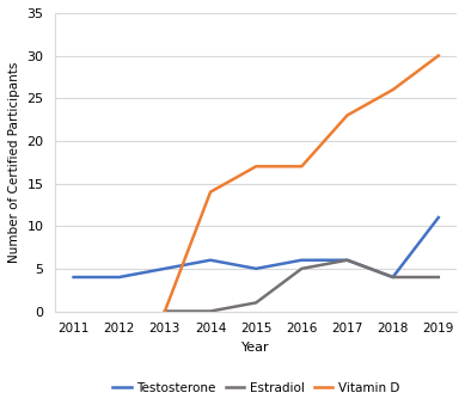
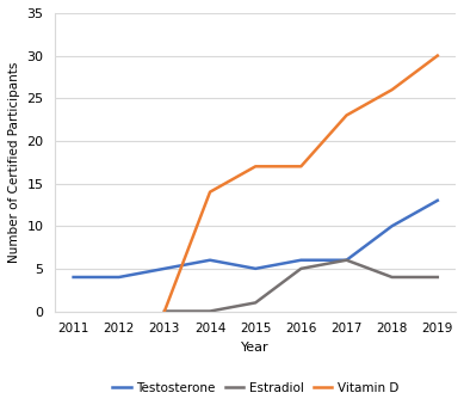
Testosterone/2018: 4 -> 10
Testosterone/2019: 11 -> 13
